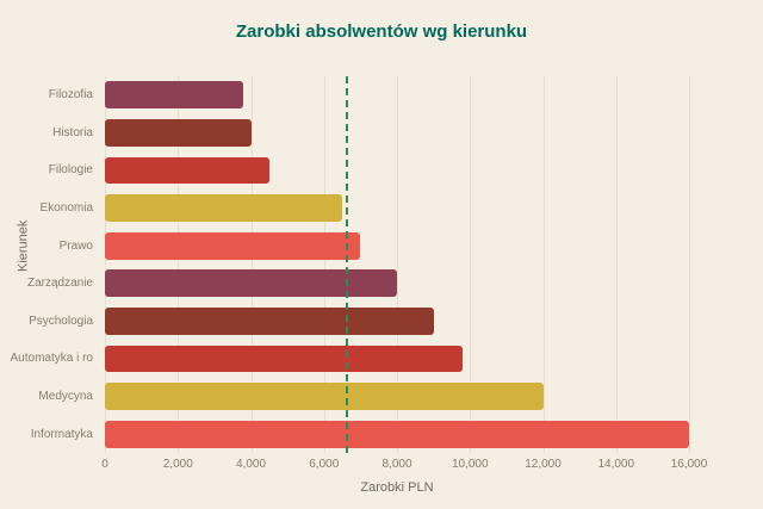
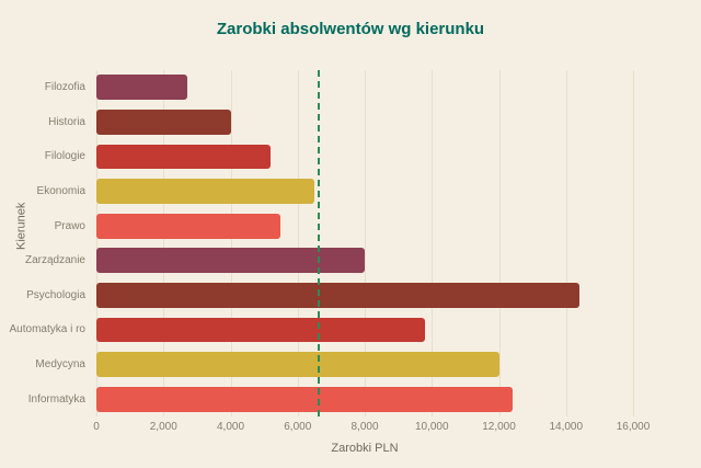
Filozofia: 3800 -> 2700
Filologie: 4500 -> 5200
Prawo: 7000 -> 5500
Psychologia: 9000 -> 14400
Informatyka: 16000 -> 12400
